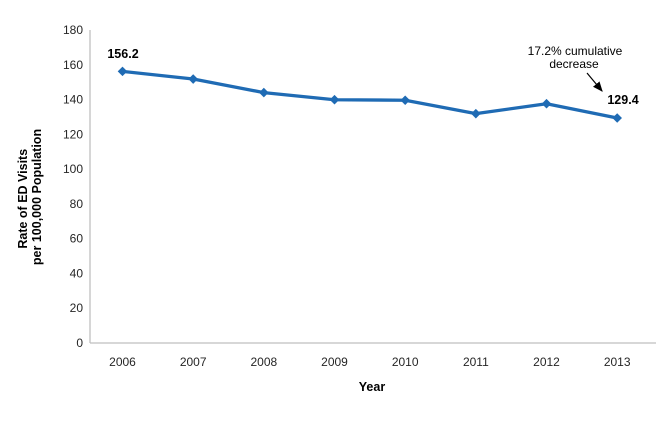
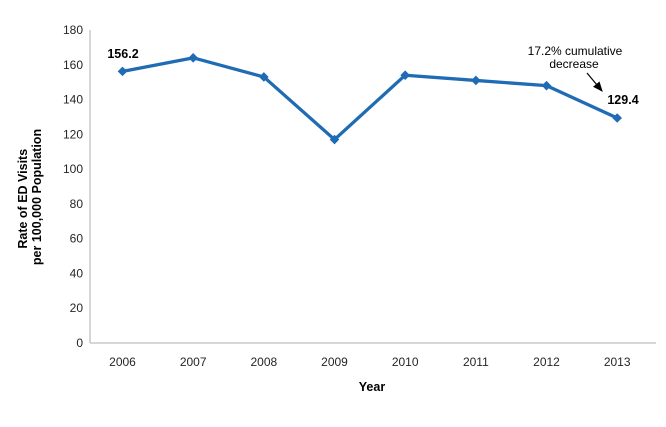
2007: 152 -> 164
2008: 144 -> 153
2009: 140 -> 117
2010: 140 -> 154
2011: 132 -> 151
2012: 138 -> 148
